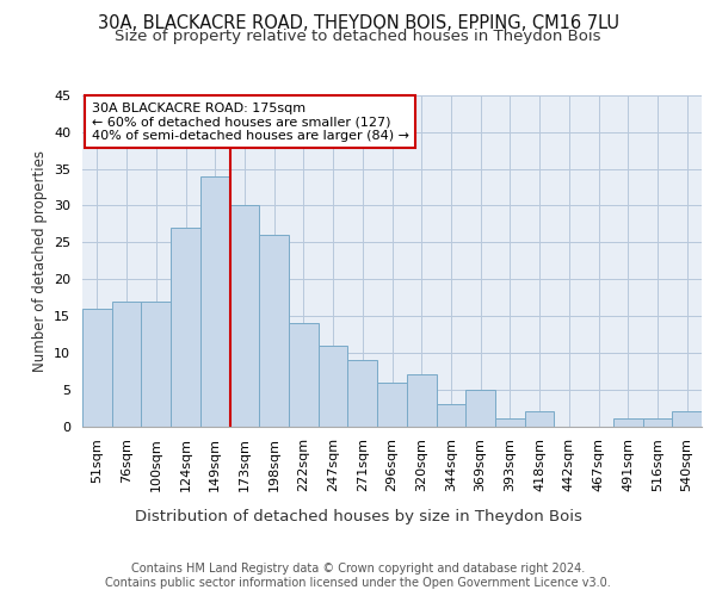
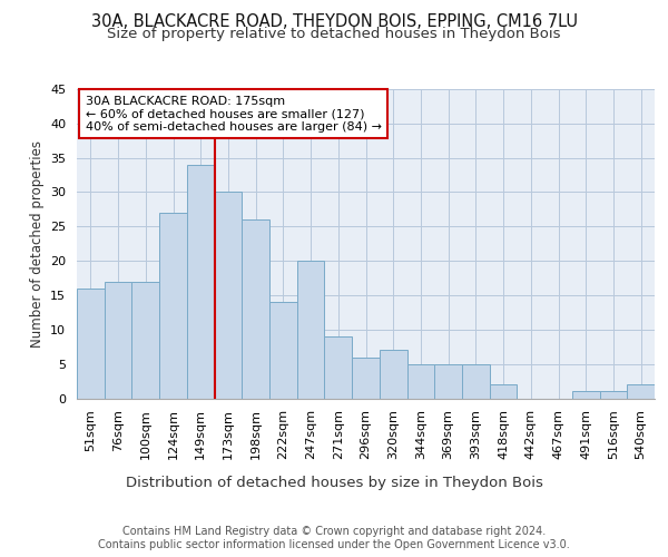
247sqm: 11 -> 20
344sqm: 3 -> 5
393sqm: 1 -> 5
